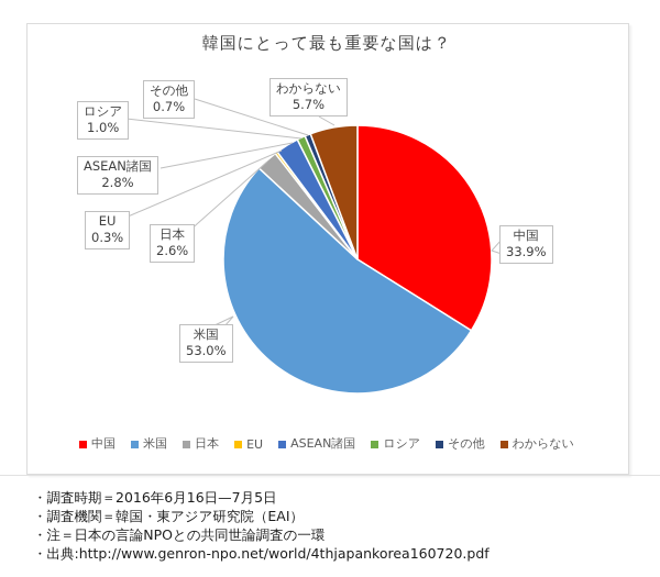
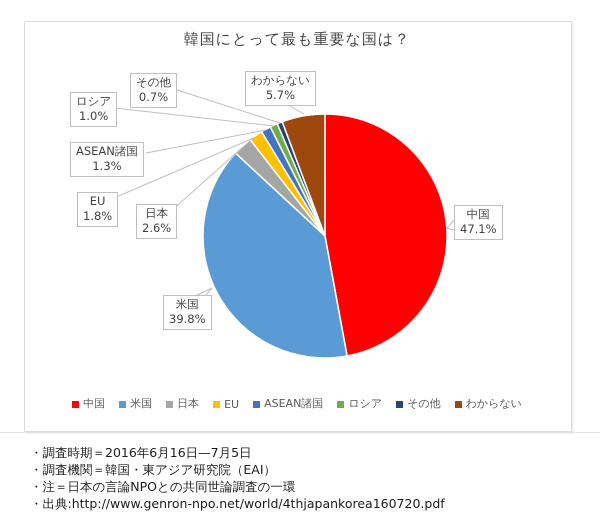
中国: 33.9% -> 47.1%
米国: 53.0% -> 39.8%
EU: 0.3% -> 1.8%
ASEAN諸国: 2.8% -> 1.3%
